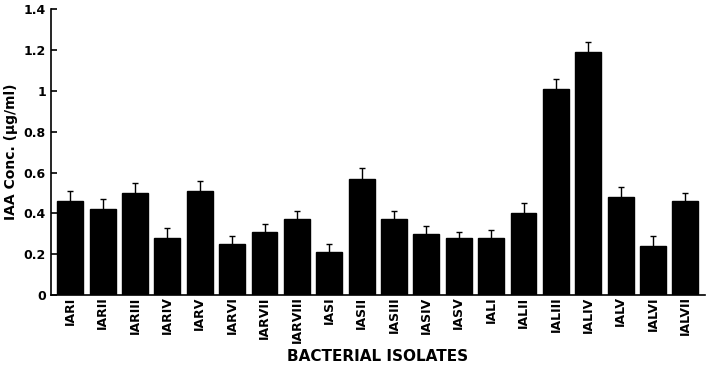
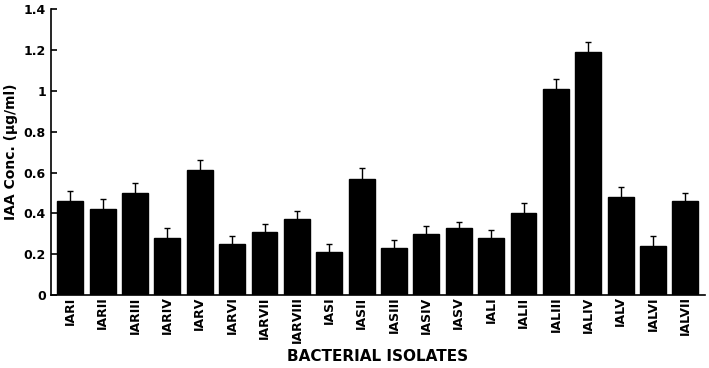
IARV: 0.51 -> 0.61
IASIII: 0.37 -> 0.23
IASV: 0.28 -> 0.33
